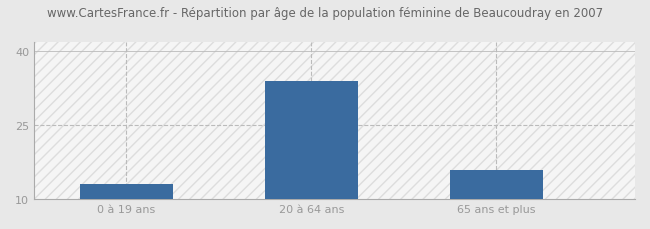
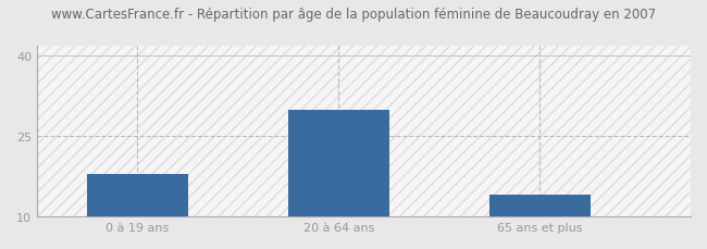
0 à 19 ans: 13 -> 18
20 à 64 ans: 34 -> 30
65 ans et plus: 16 -> 14
